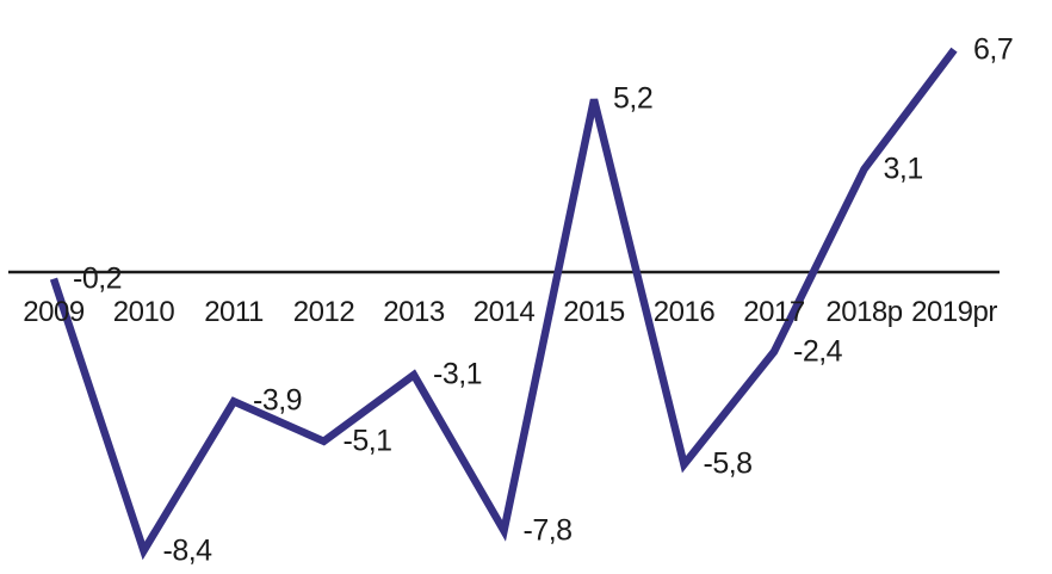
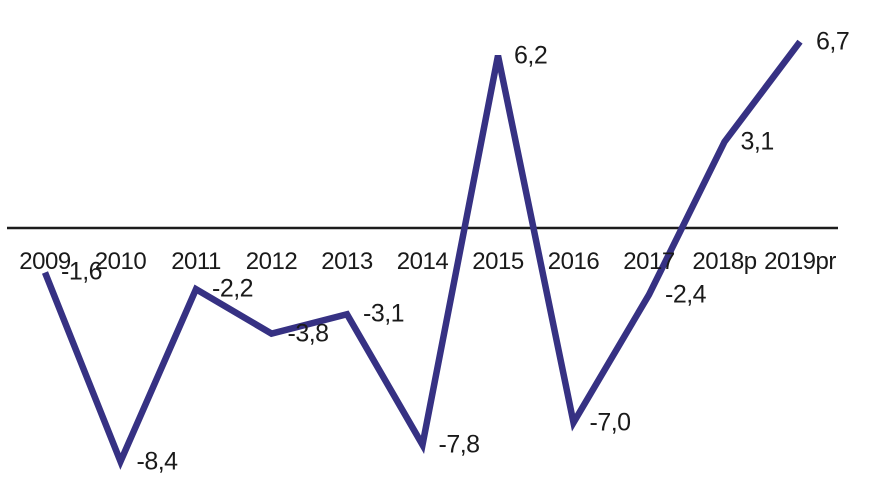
2009: -0,2 -> -1,6
2011: -3,9 -> -2,2
2012: -5,1 -> -3,8
2015: 5,2 -> 6,2
2016: -5,8 -> -7,0
